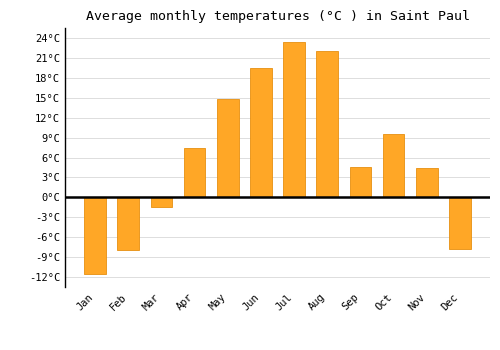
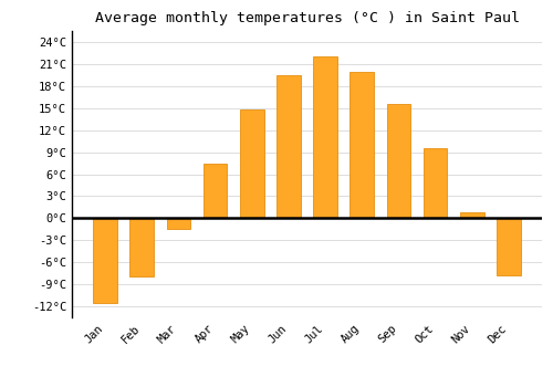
Jul: 23.4°C -> 22.0°C
Aug: 22.0°C -> 20.0°C
Sep: 4.6°C -> 15.5°C
Nov: 4.4°C -> 0.8°C
